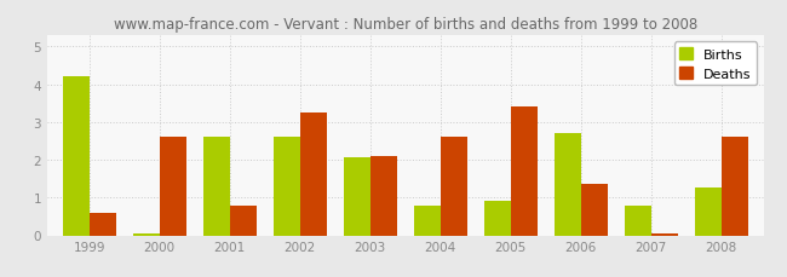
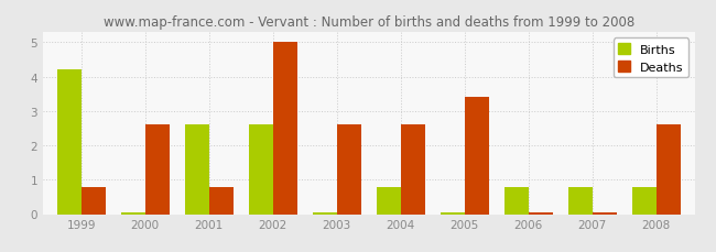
Deaths/1999: 0.60 -> 0.80
Deaths/2002: 3.25 -> 5.00
Births/2003: 2.05 -> 0.05
Deaths/2003: 2.10 -> 2.60
Births/2005: 0.90 -> 0.05
Births/2006: 2.70 -> 0.80
Deaths/2006: 1.35 -> 0.05
Births/2008: 1.25 -> 0.80
